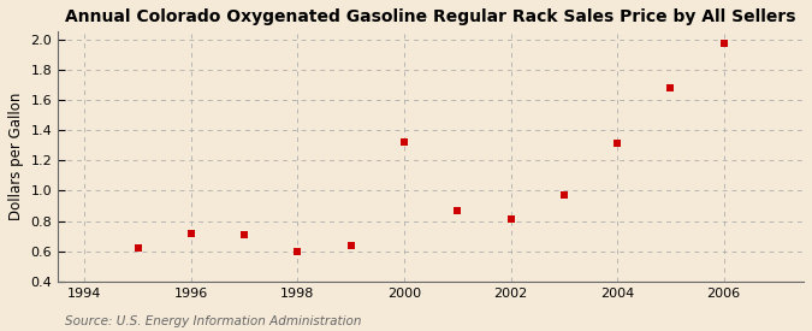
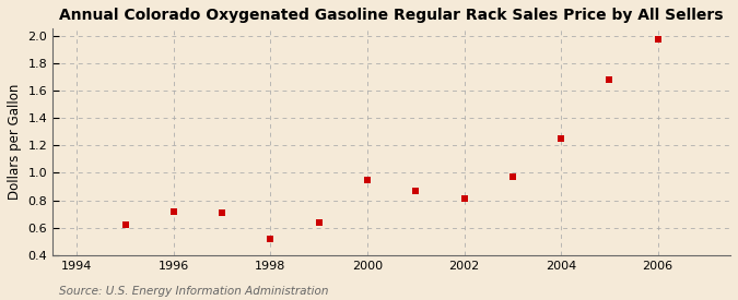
1998: 0.60 -> 0.52
2000: 1.32 -> 0.95
2004: 1.31 -> 1.25
